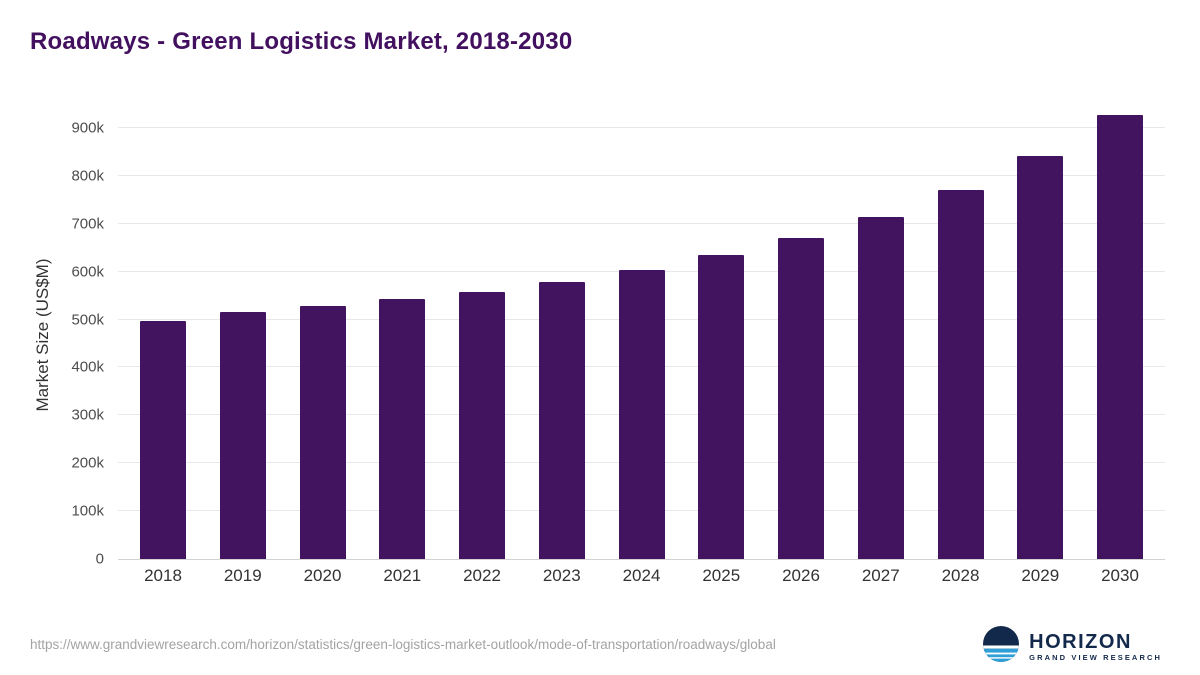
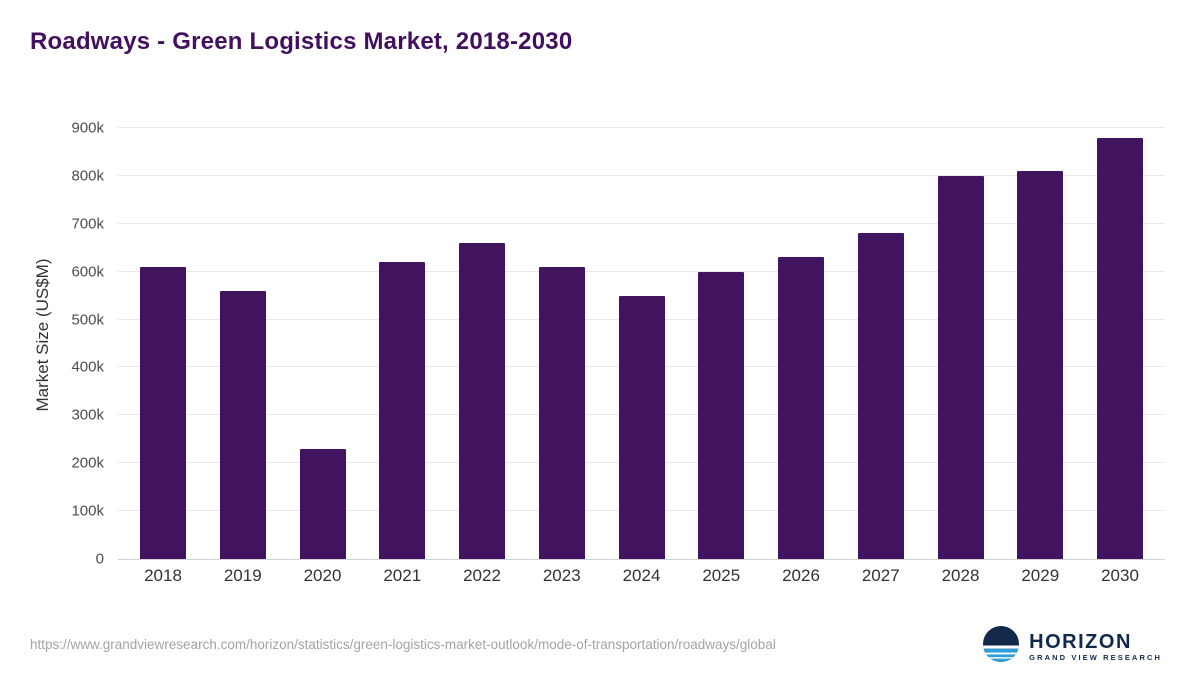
2018: 500k -> 610k
2019: 520k -> 560k
2020: 530k -> 230k
2021: 540k -> 620k
2022: 560k -> 660k
2023: 580k -> 610k
2024: 600k -> 550k
2025: 630k -> 600k
2026: 670k -> 630k
2027: 720k -> 680k
2028: 770k -> 800k
2029: 840k -> 810k
2030: 930k -> 880k
